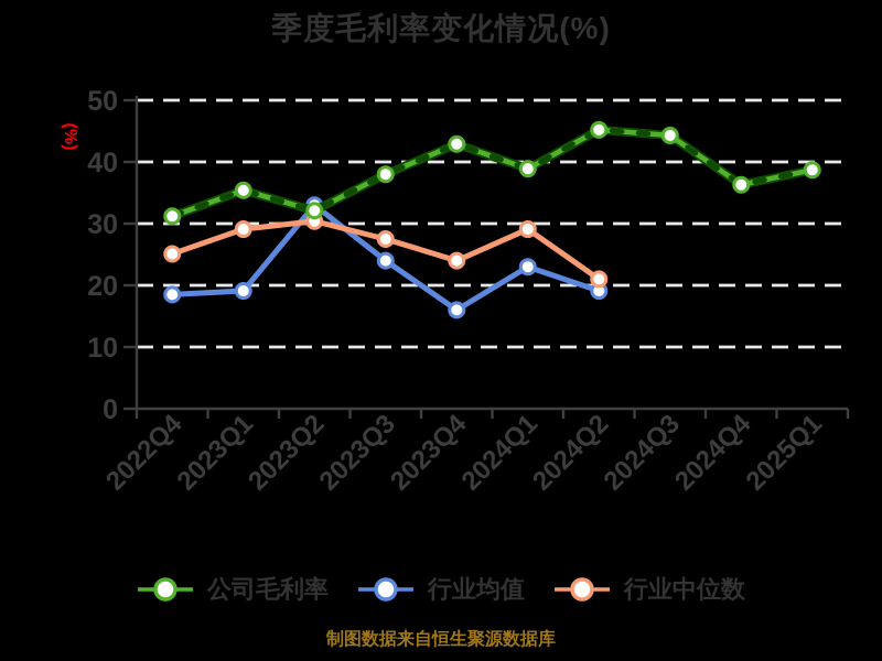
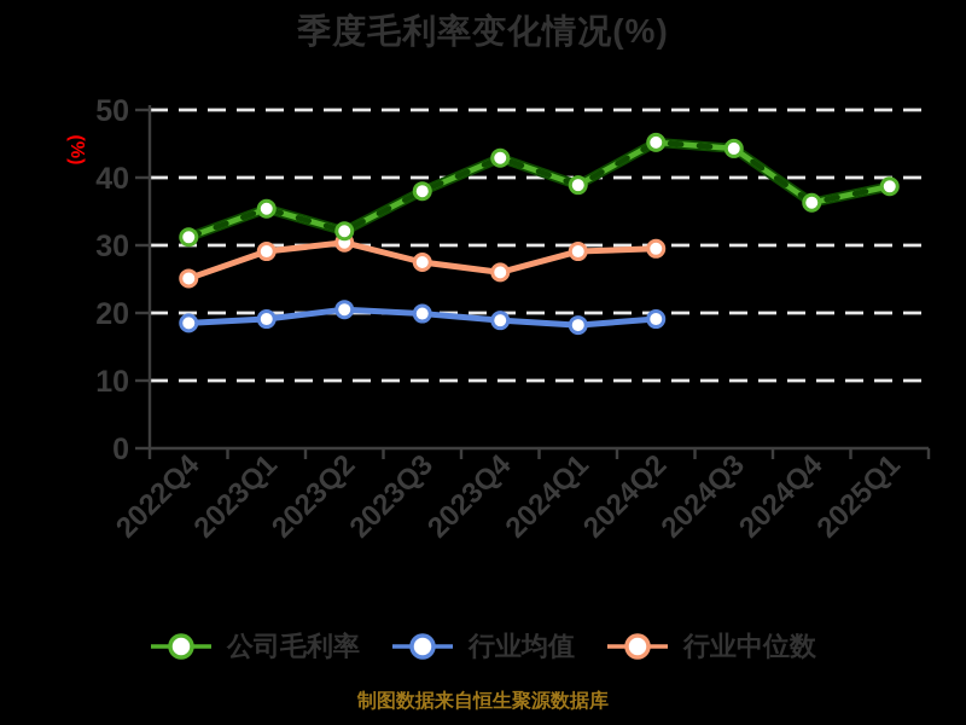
行业均值/2023Q2: 33 -> 20
行业均值/2023Q3: 24 -> 20
行业均值/2023Q4: 16 -> 19
行业中位数/2023Q4: 24 -> 26
行业均值/2024Q1: 23 -> 18
行业中位数/2024Q2: 21 -> 30
